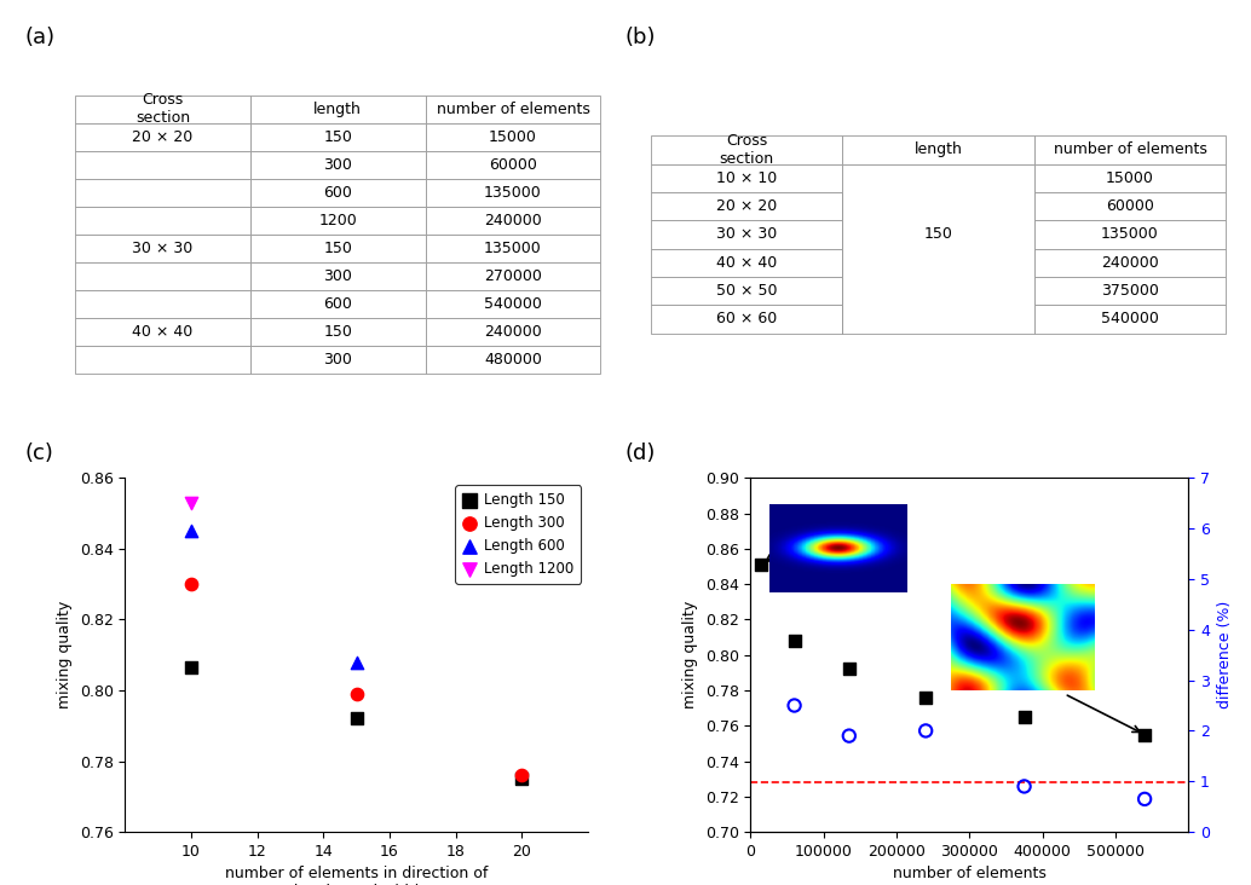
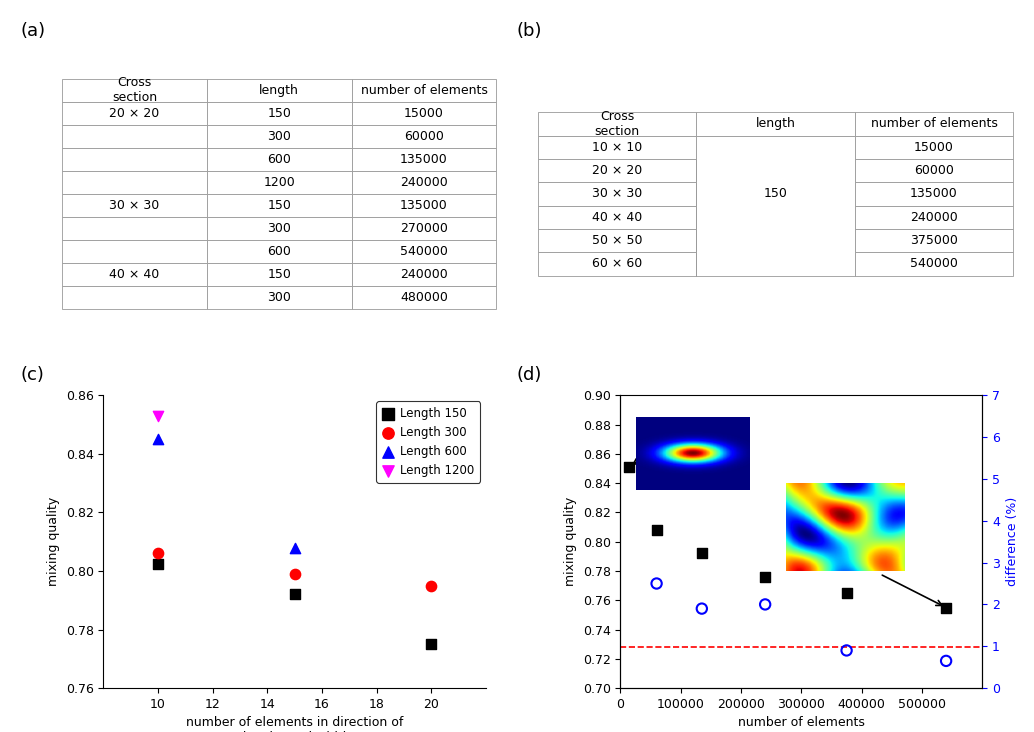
Length 150/10: 0.8065 -> 0.8025
Length 300/10: 0.830 -> 0.806
Length 300/20: 0.776 -> 0.795
